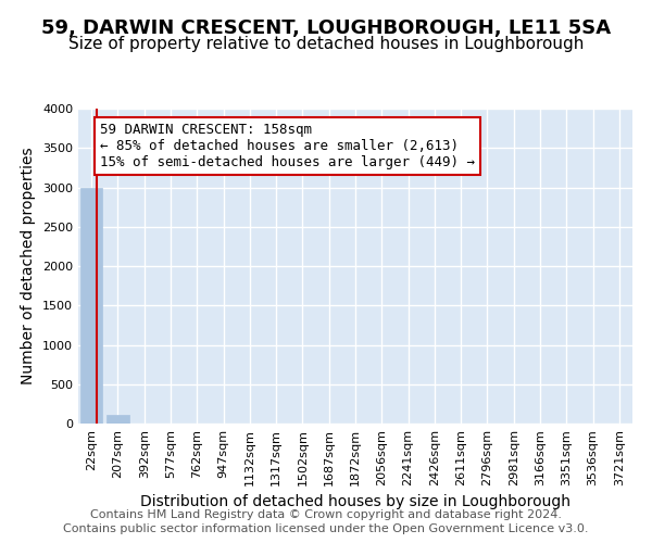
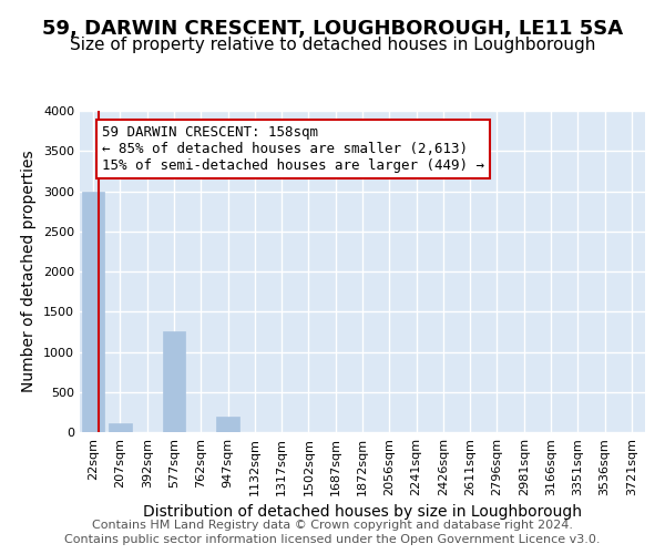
577sqm: 0 -> 1260
947sqm: 0 -> 200
